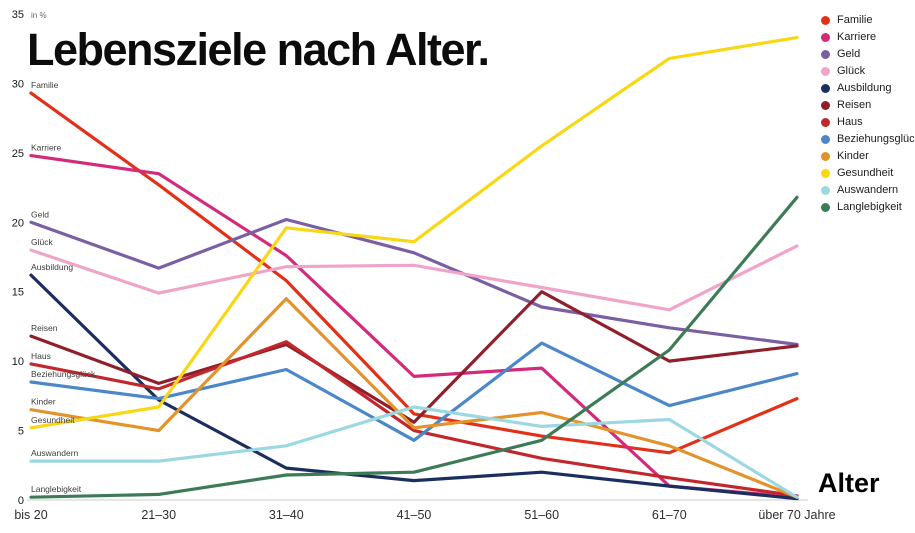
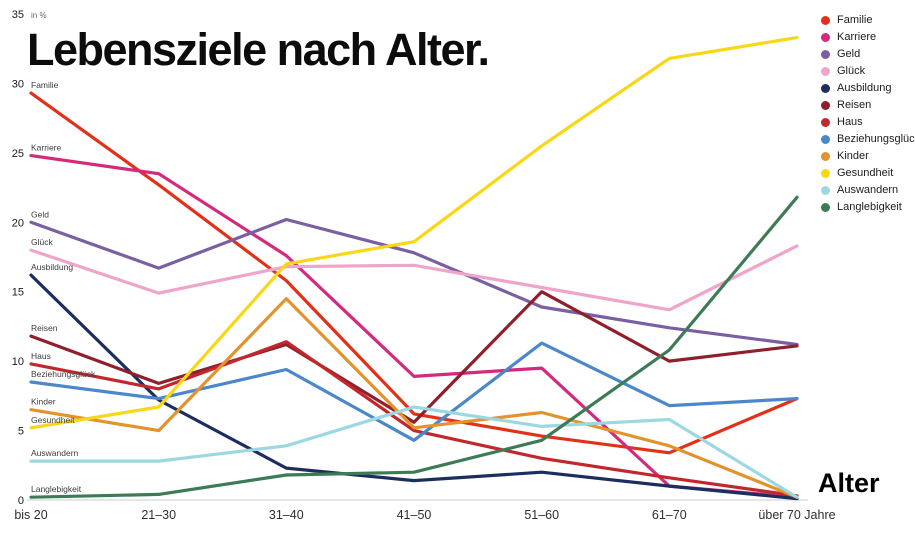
Gesundheit/31–40: 19.6 -> 17.0
Beziehungsglück/über 70 Jahre: 9.1 -> 7.3
